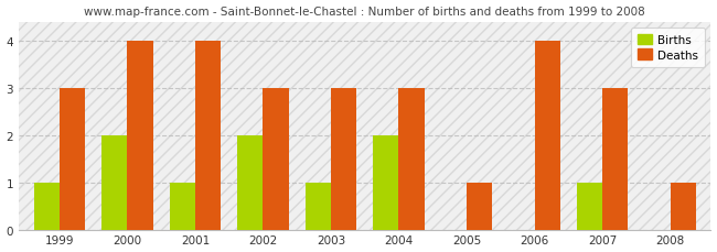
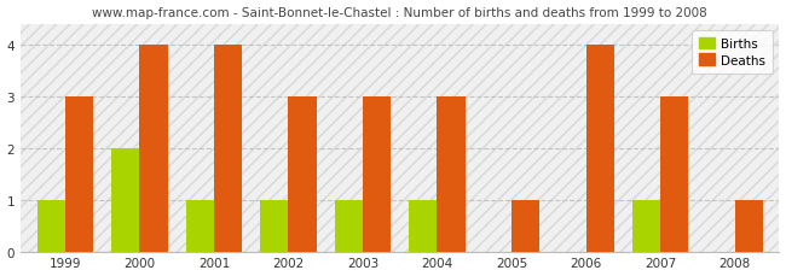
Births/2002: 2 -> 1
Births/2004: 2 -> 1
